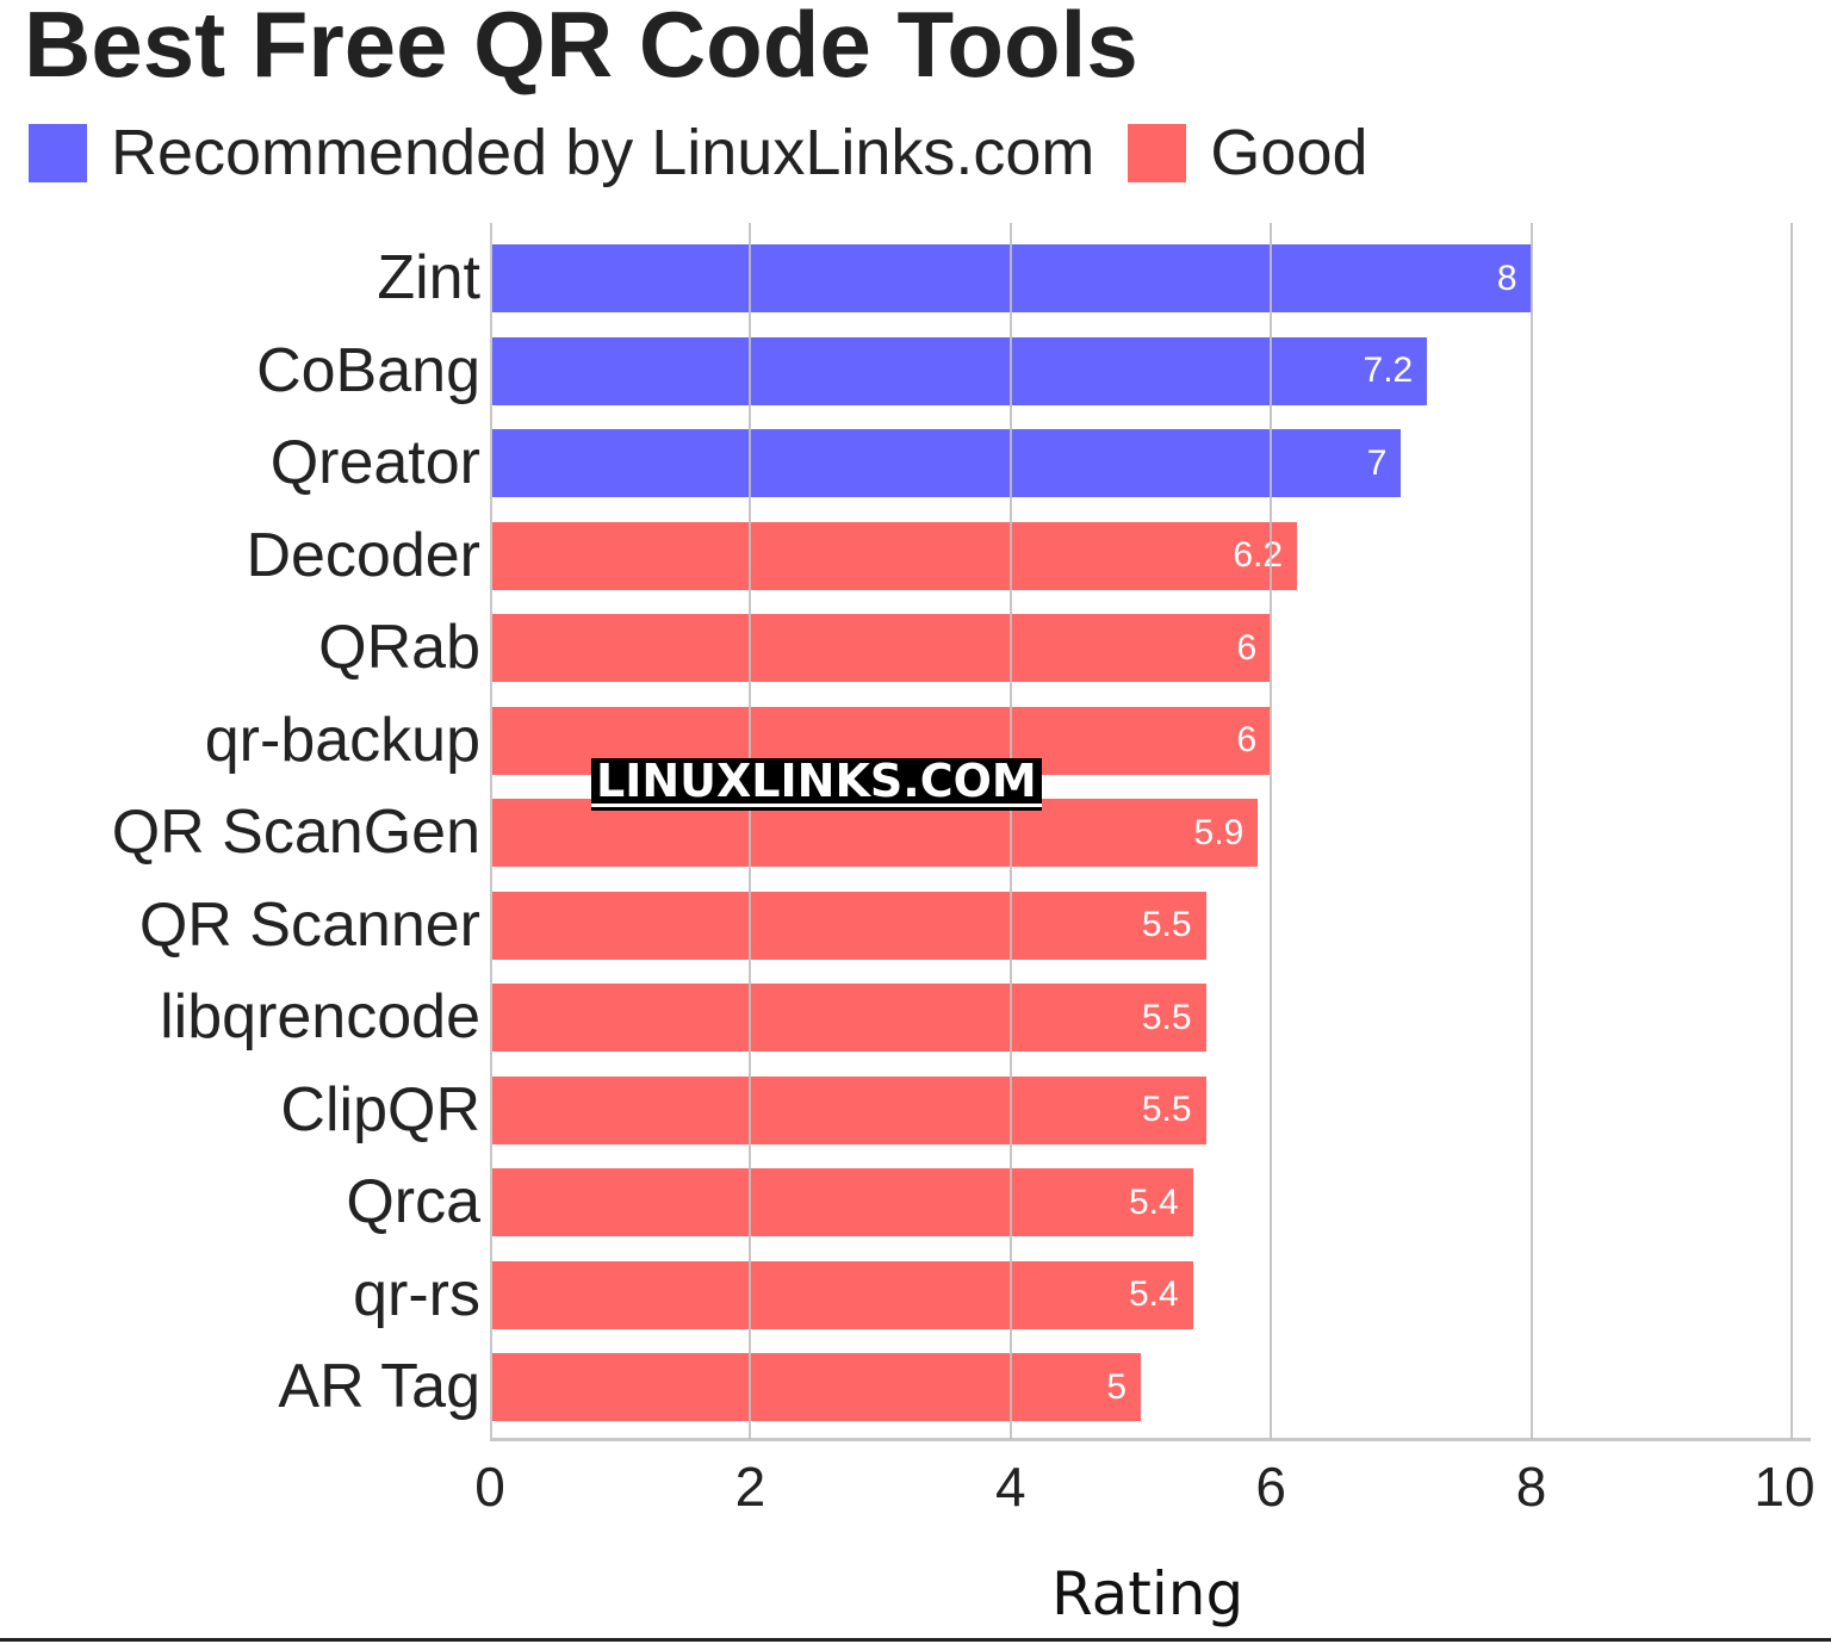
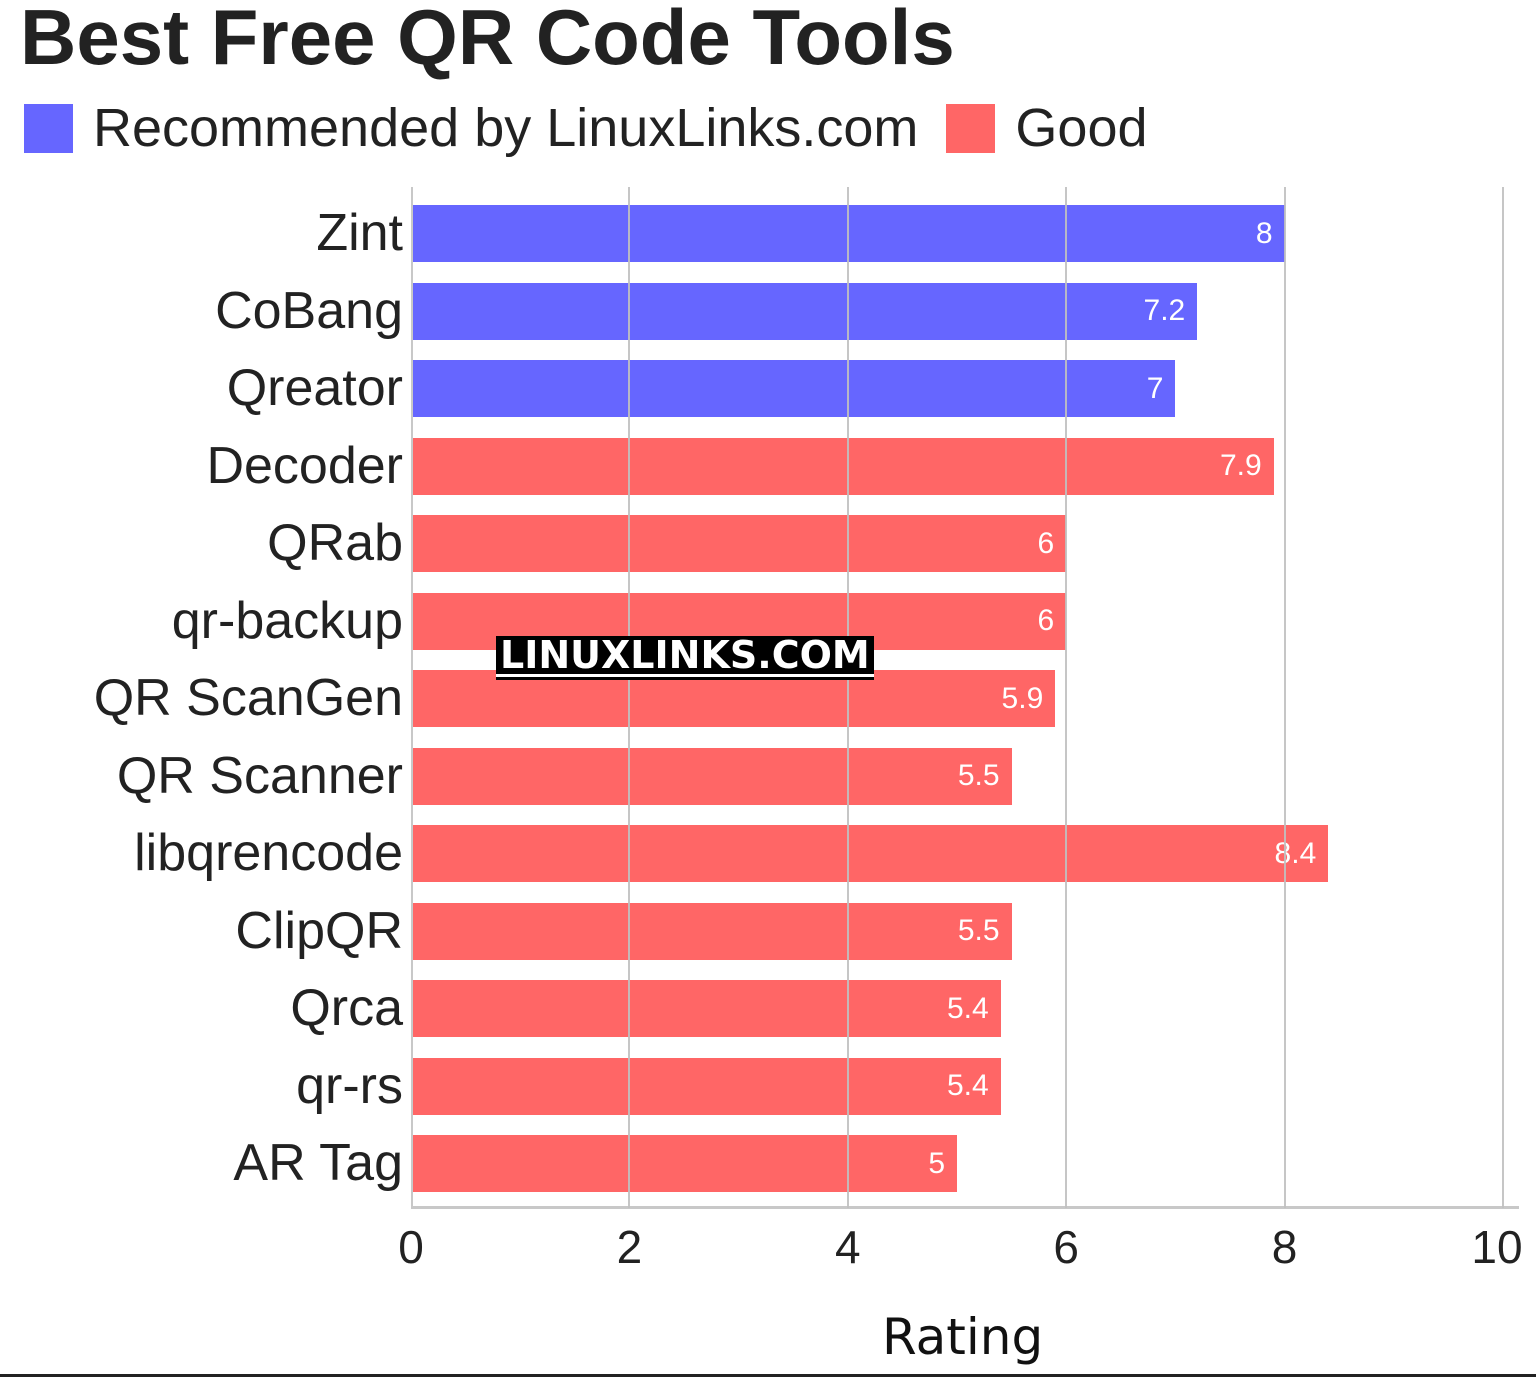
Decoder: 6.2 -> 7.9
libqrencode: 5.5 -> 8.4
